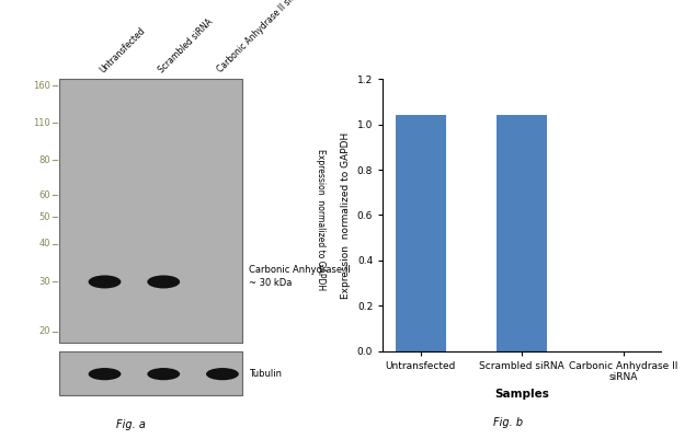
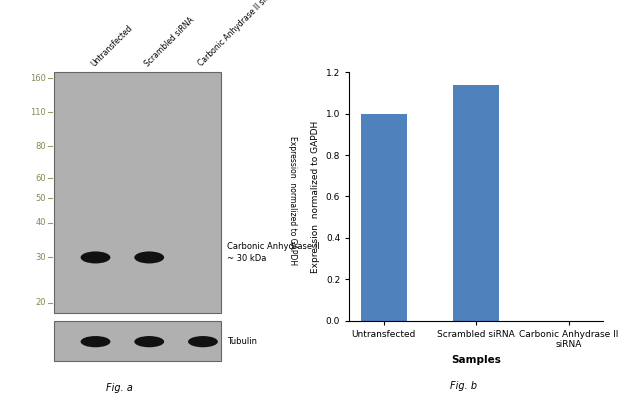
Untransfected: 1.04 -> 1.00
Scrambled siRNA: 1.04 -> 1.14
